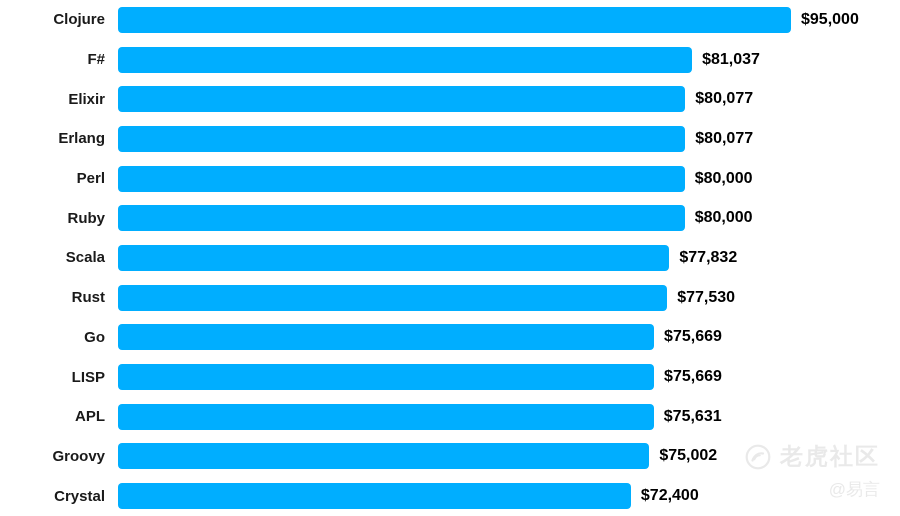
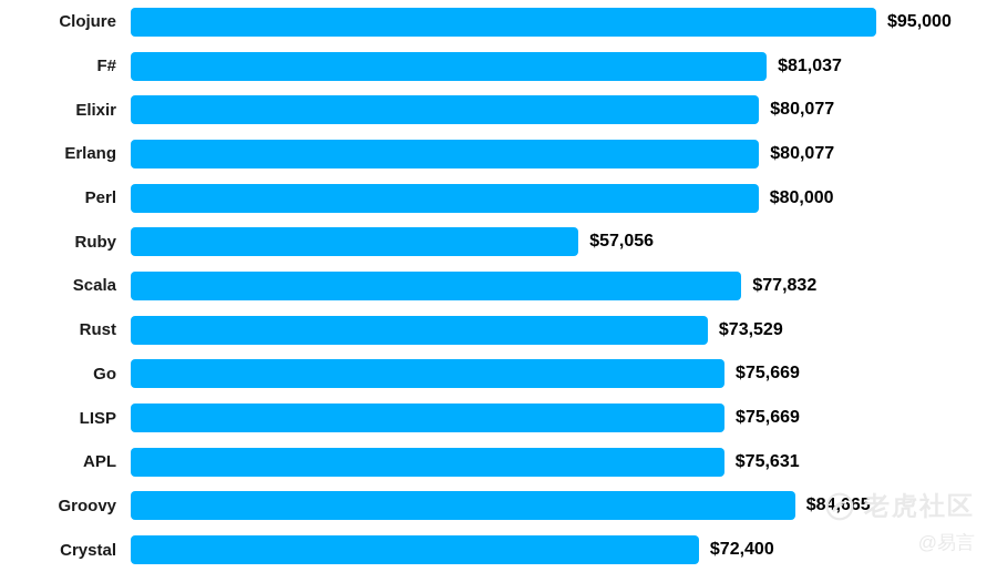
Ruby: $80,000 -> $57,056
Rust: $77,530 -> $73,529
Groovy: $75,002 -> $84,665
